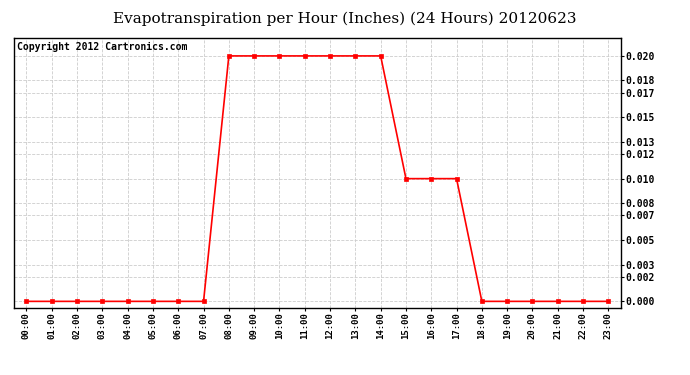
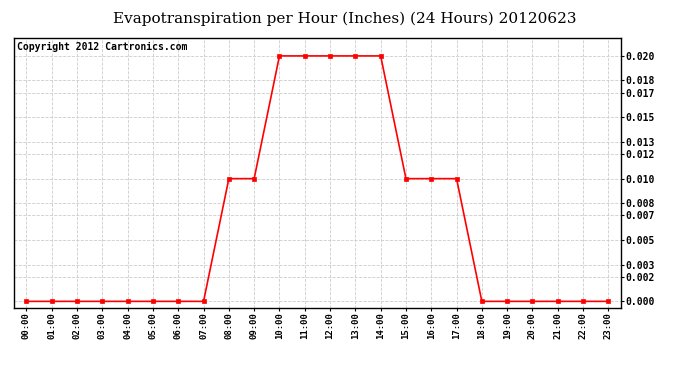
08:00: 0.02 -> 0.01
09:00: 0.02 -> 0.01
